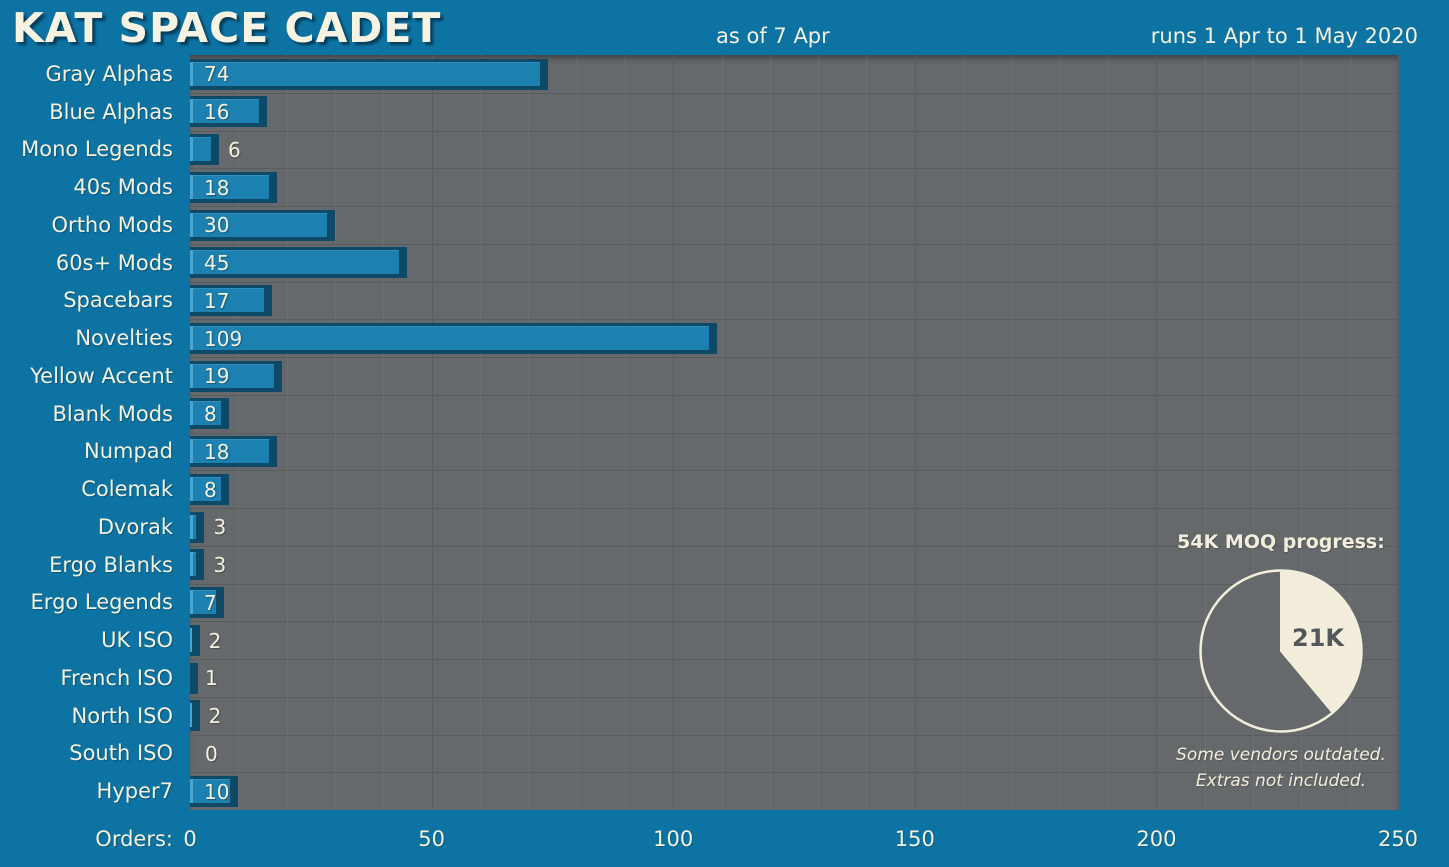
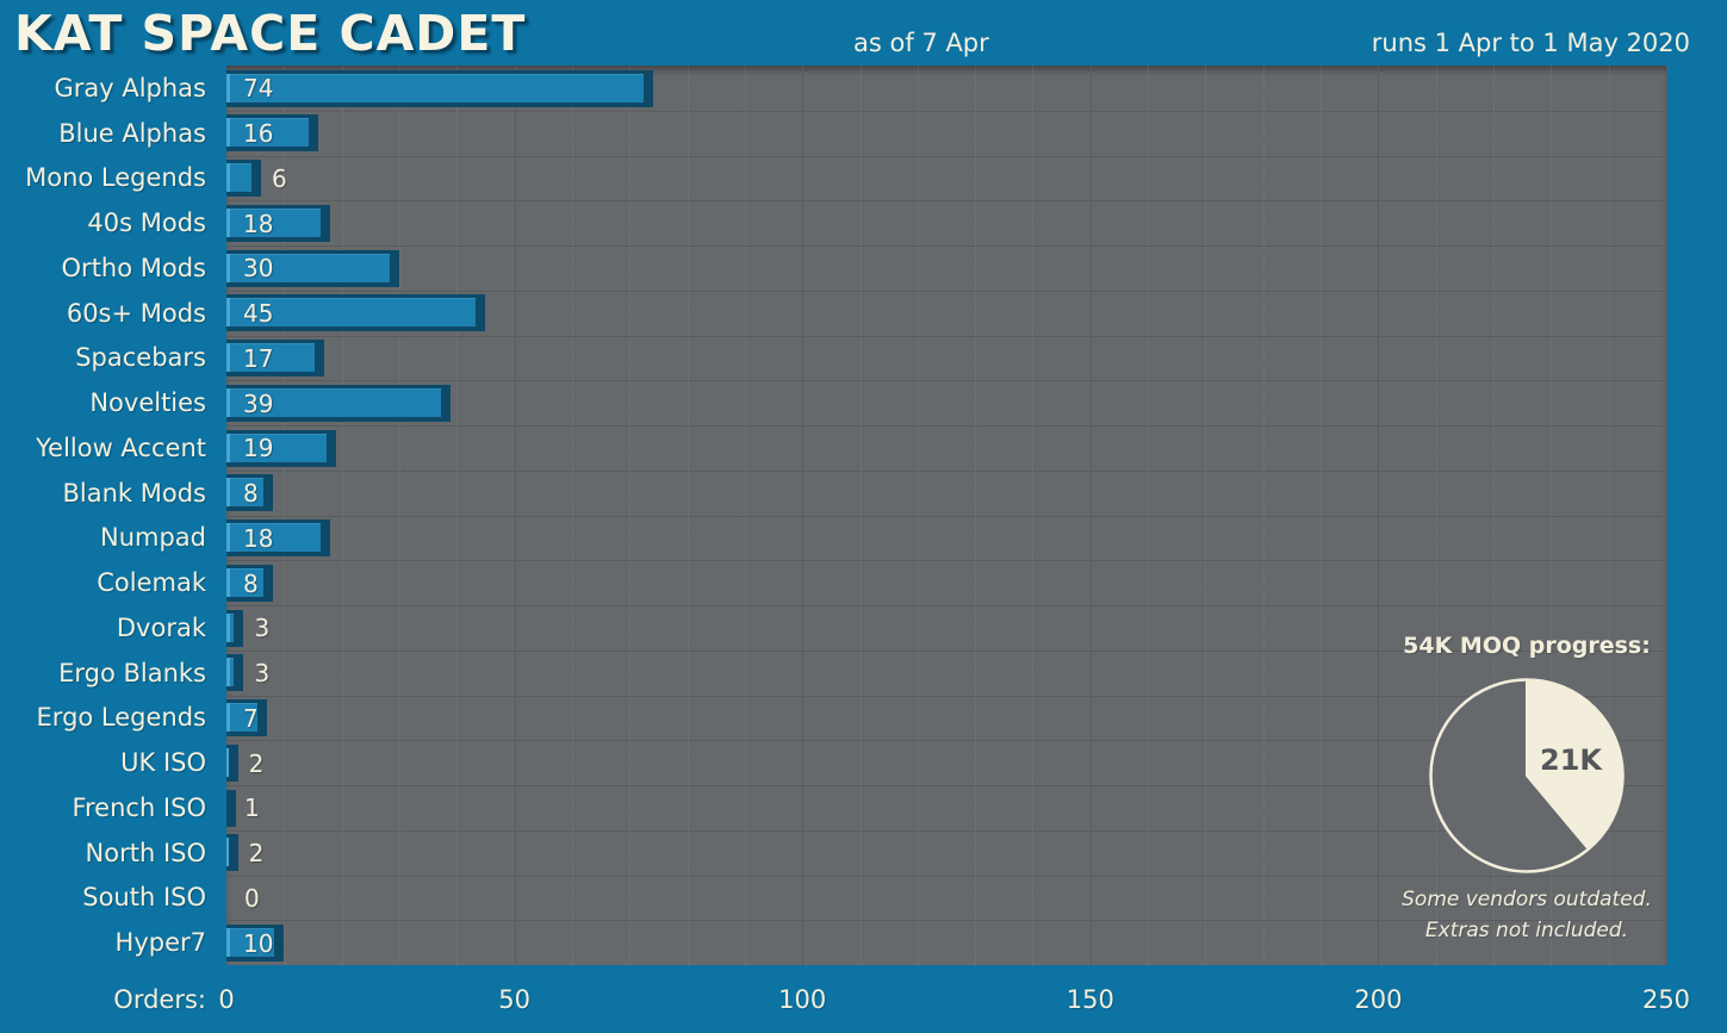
Novelties: 109 -> 39
